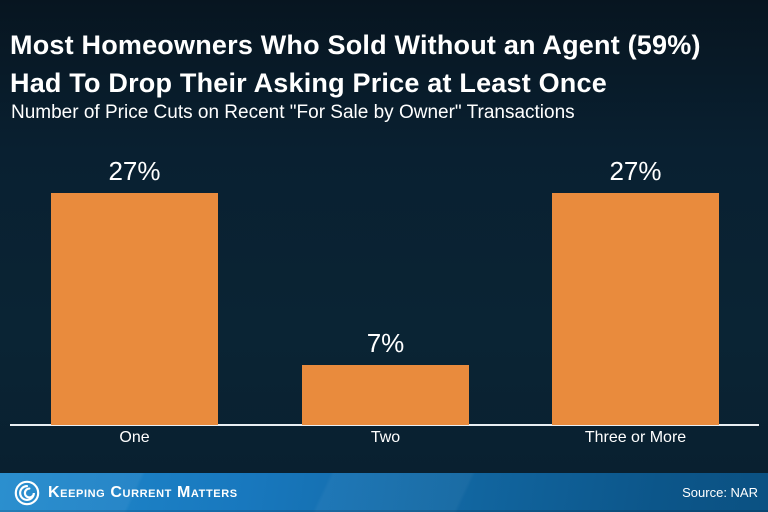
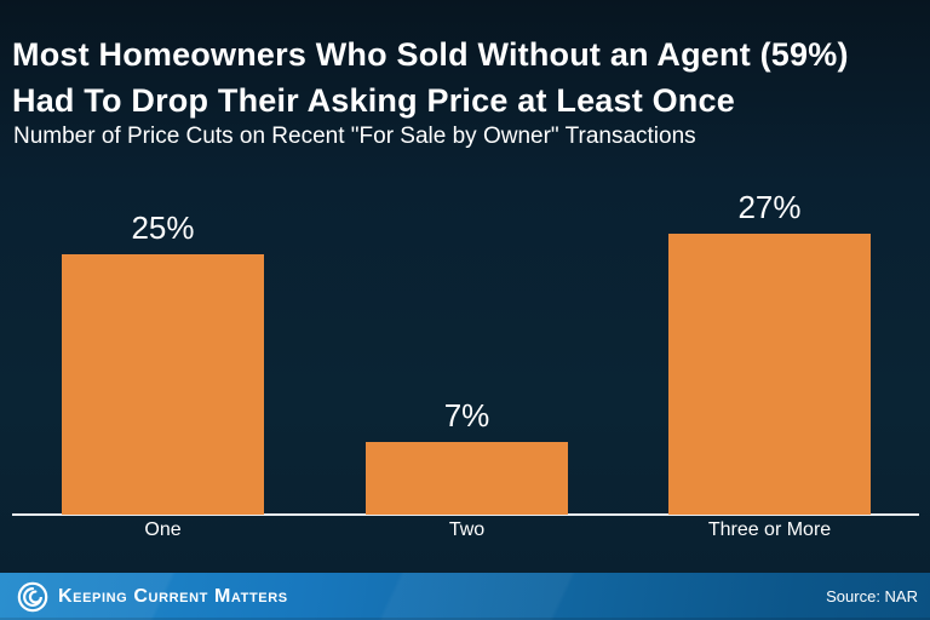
One: 27% -> 25%
